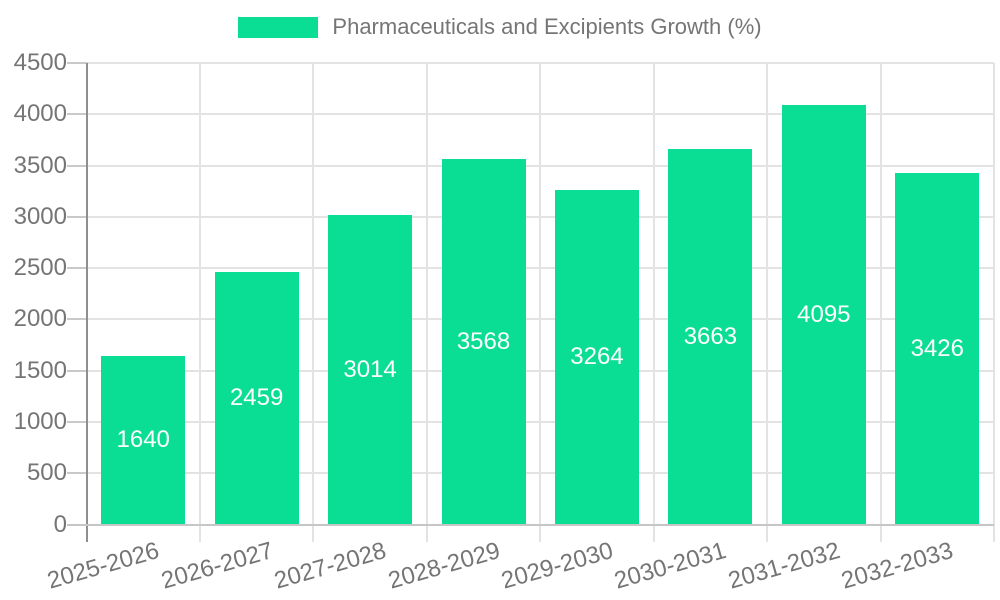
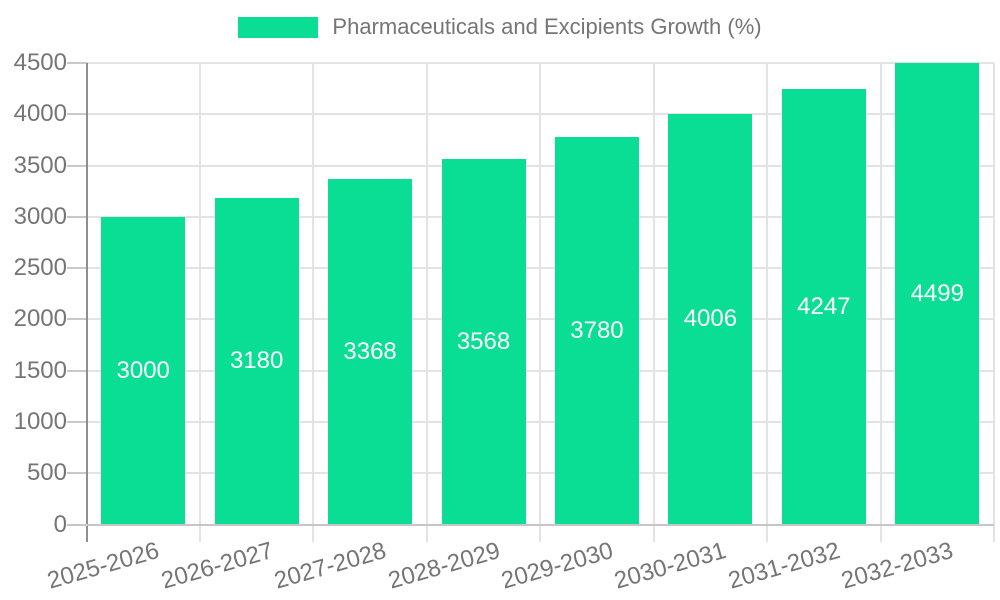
2025-2026: 1640 -> 3000
2026-2027: 2459 -> 3180
2027-2028: 3014 -> 3368
2029-2030: 3264 -> 3780
2030-2031: 3663 -> 4006
2031-2032: 4095 -> 4247
2032-2033: 3426 -> 4499
